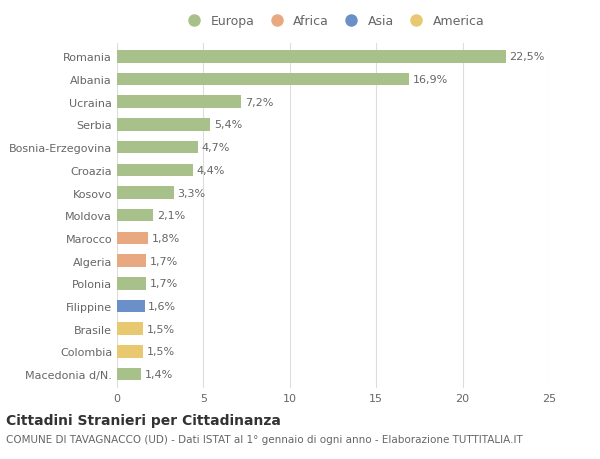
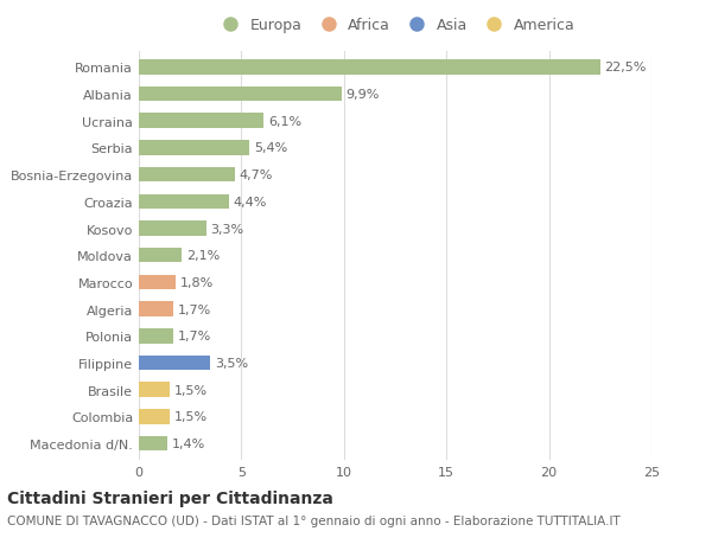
Albania: 16,9% -> 9,9%
Ucraina: 7,2% -> 6,1%
Filippine: 1,6% -> 3,5%
